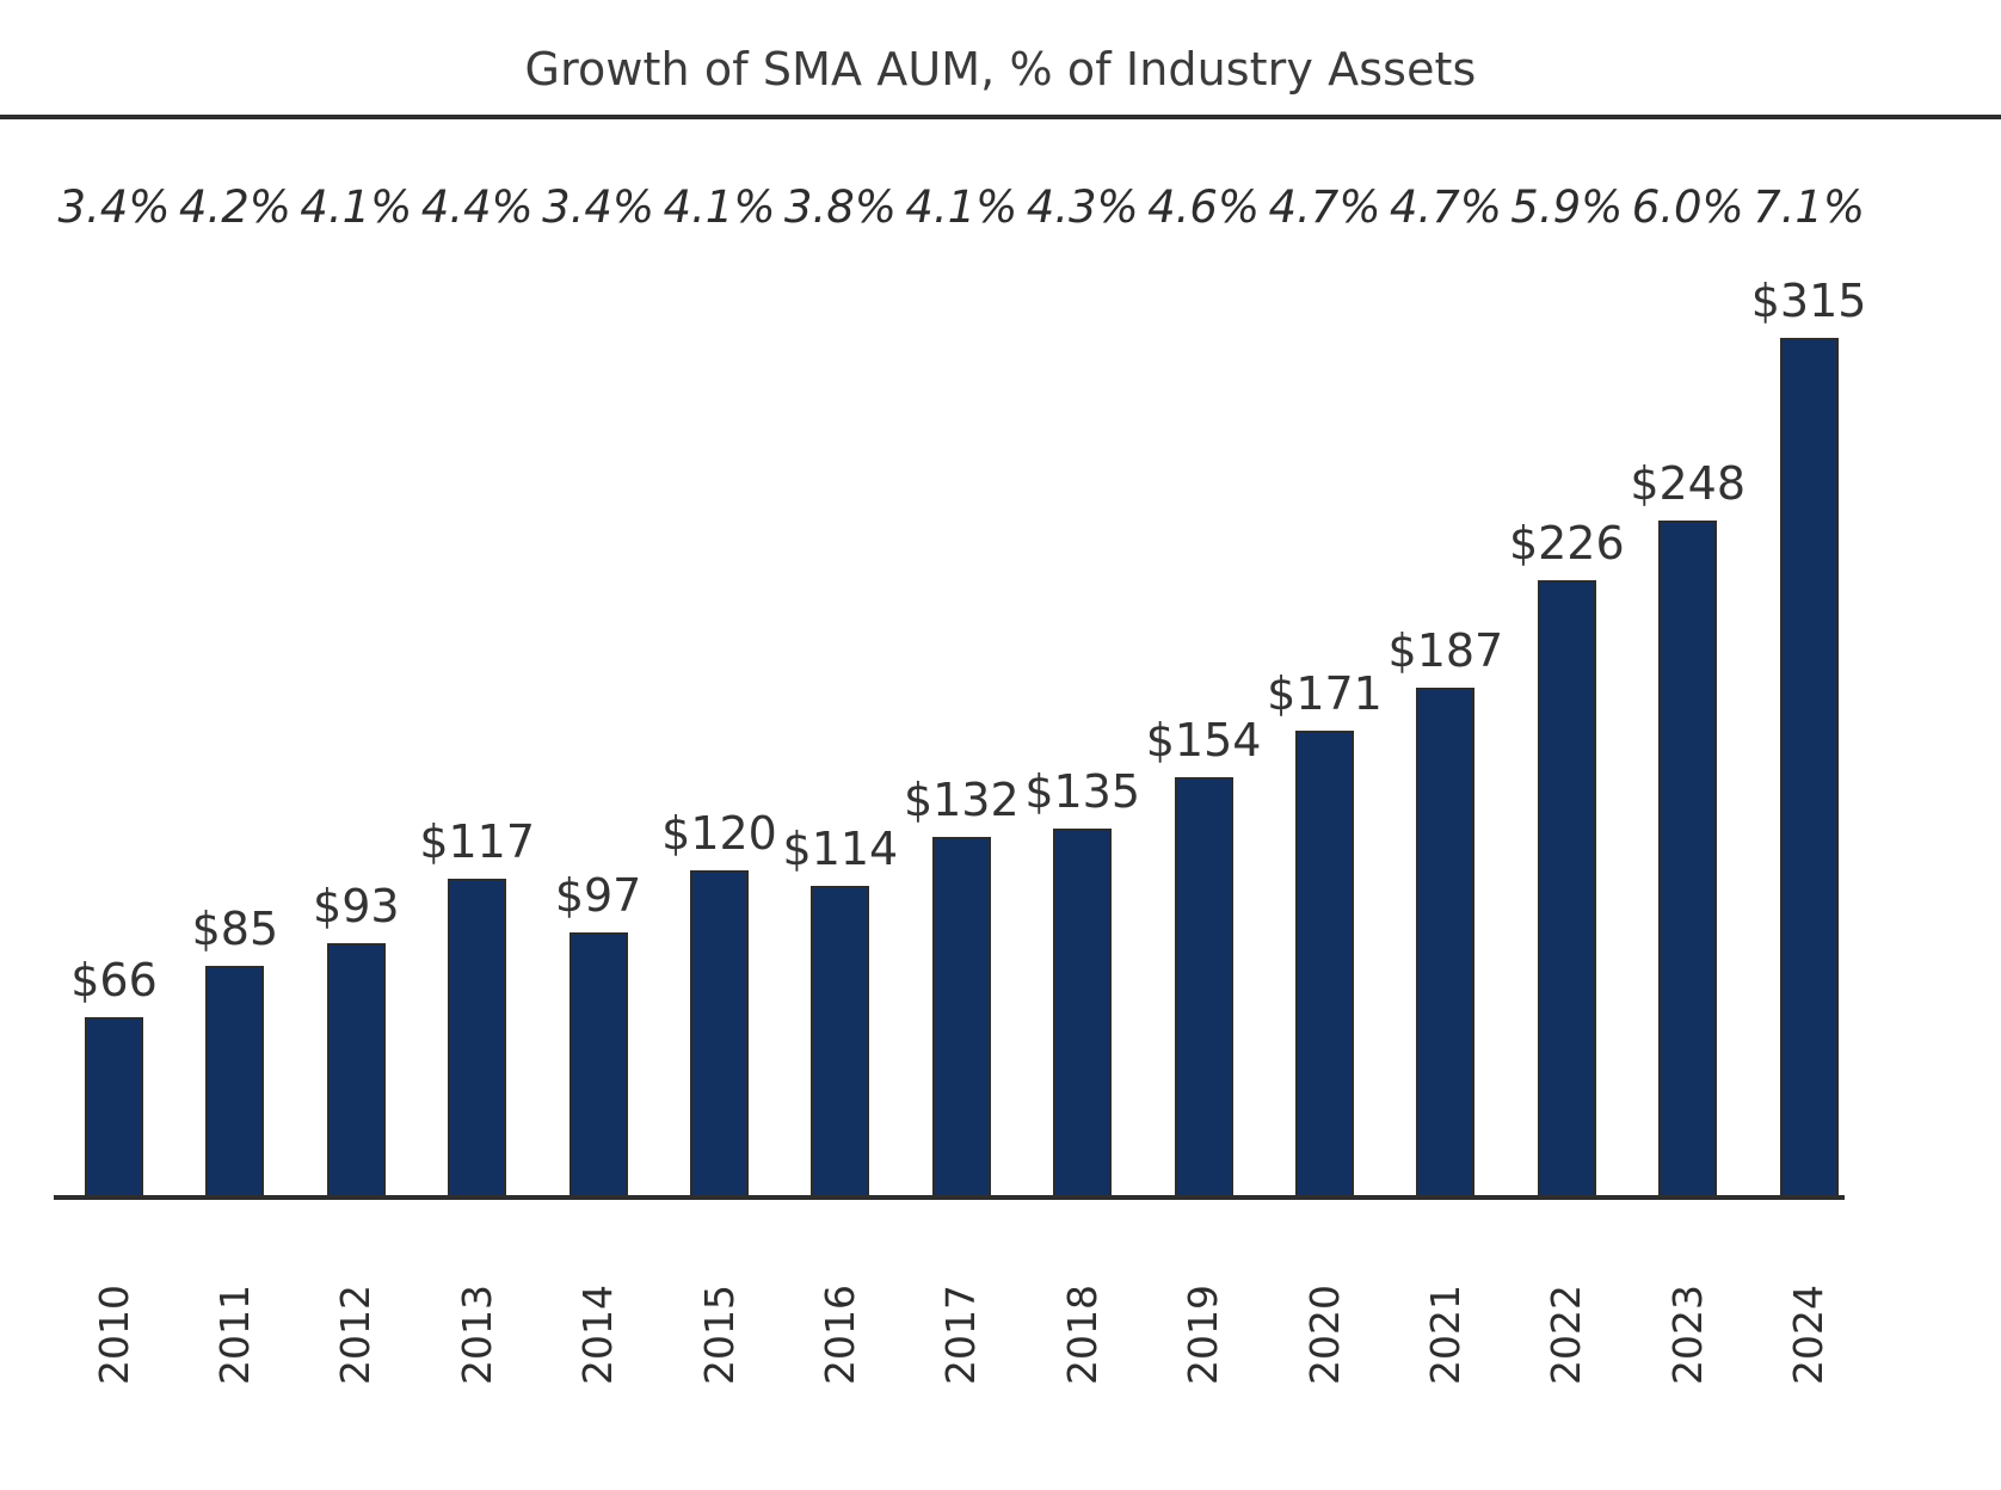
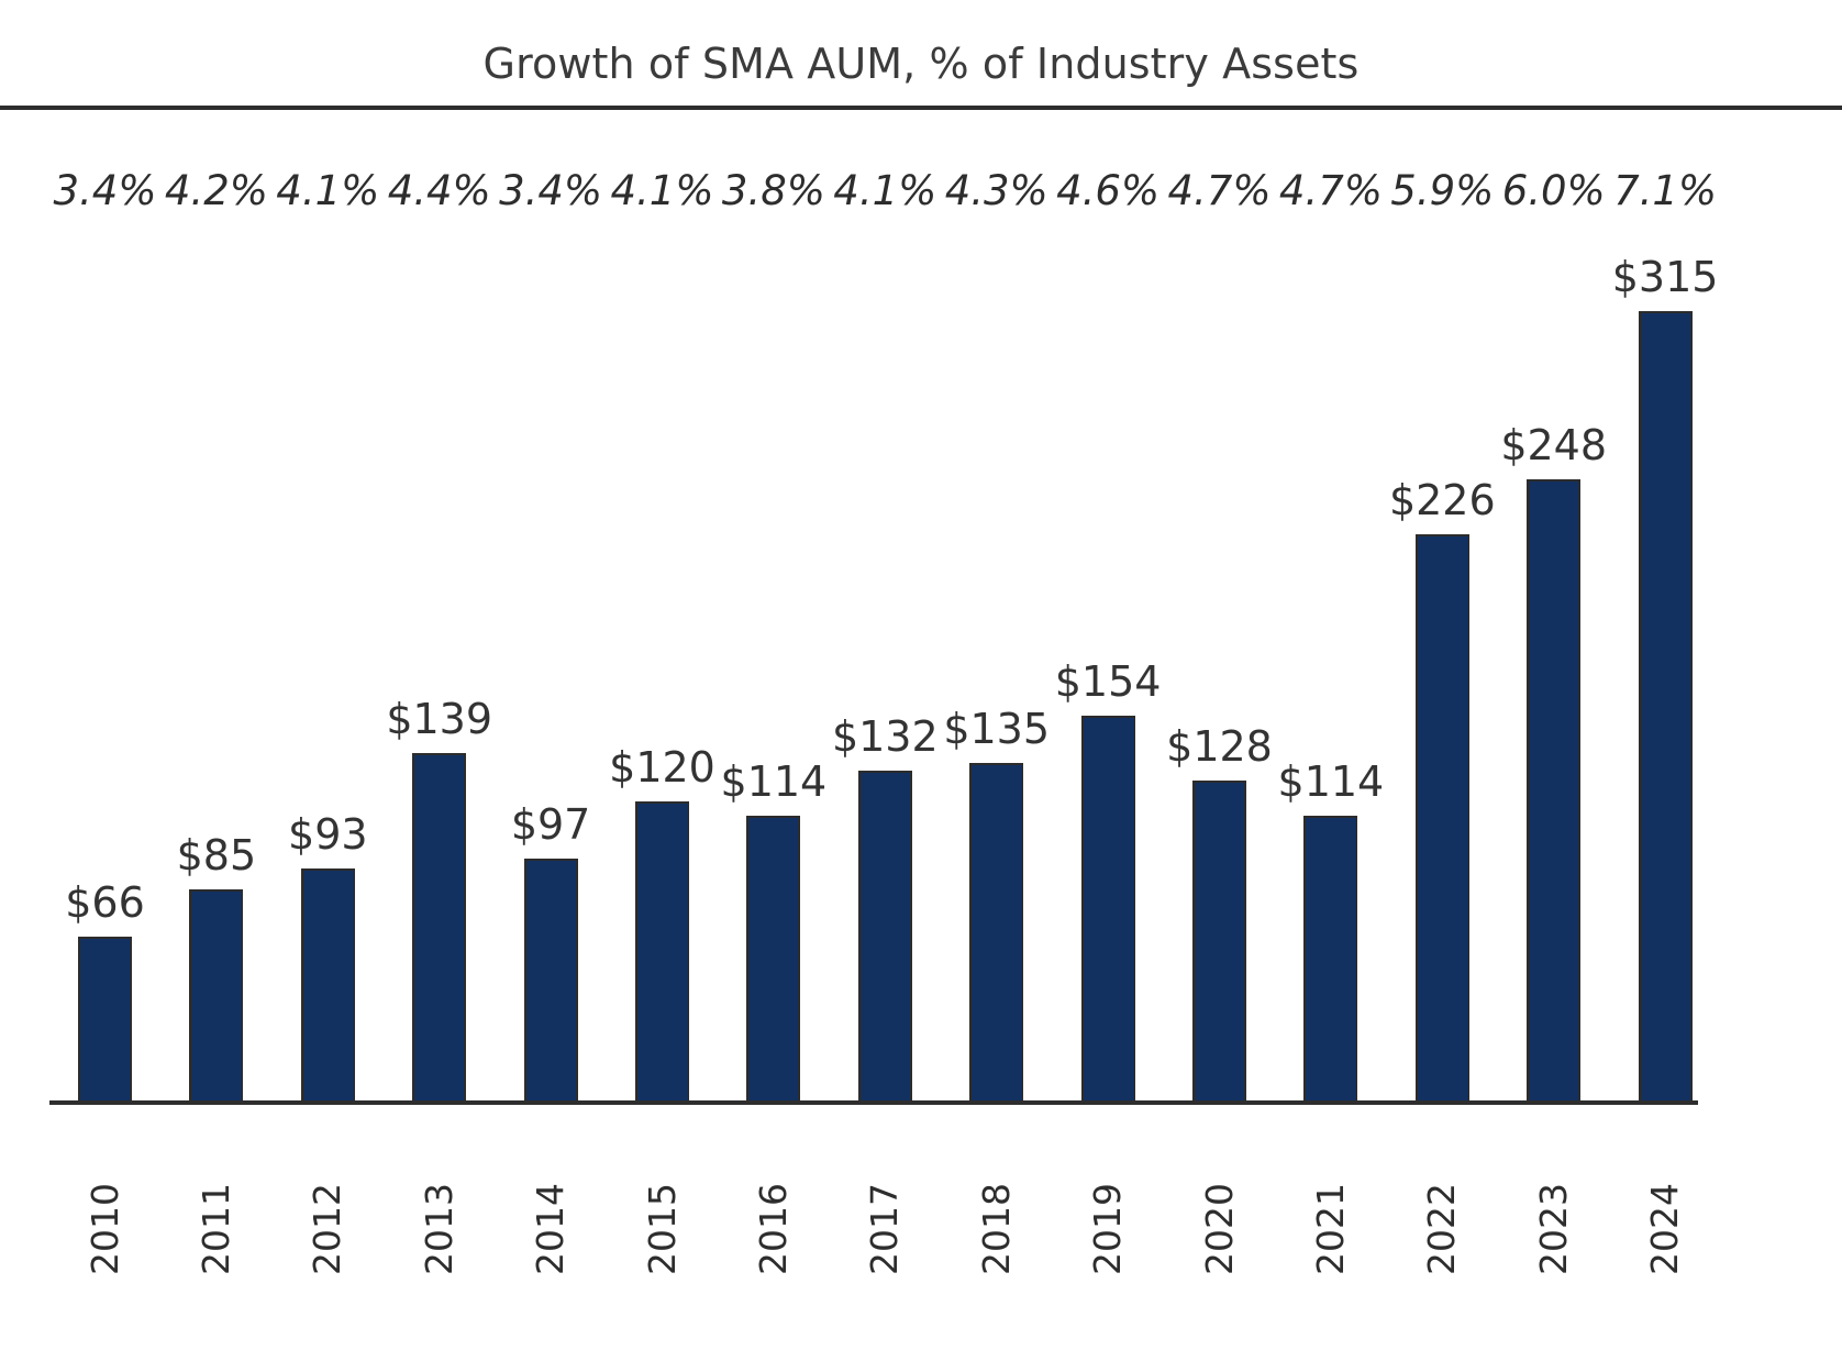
2013: $117 -> $139
2020: $171 -> $128
2021: $187 -> $114
